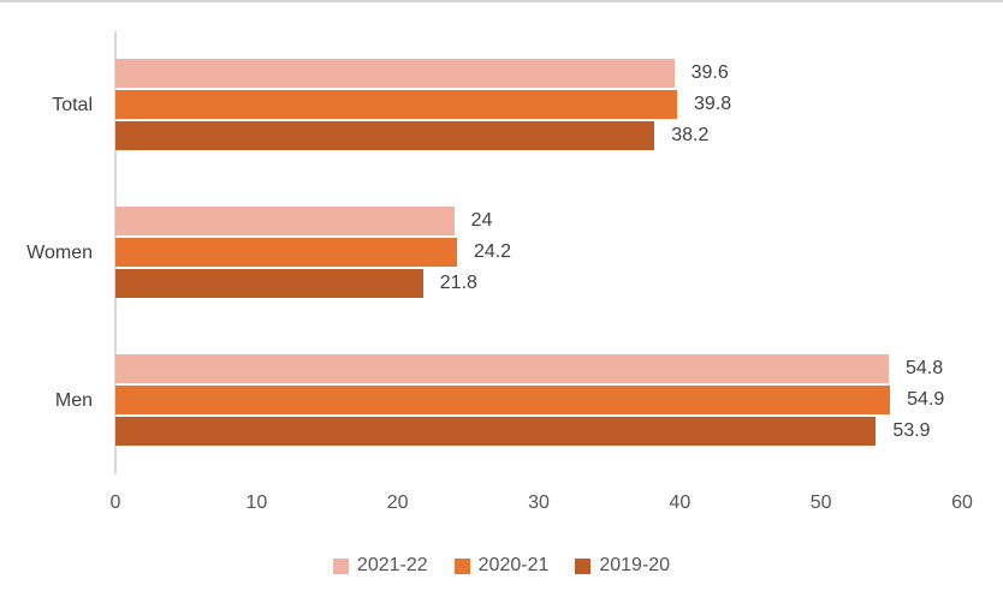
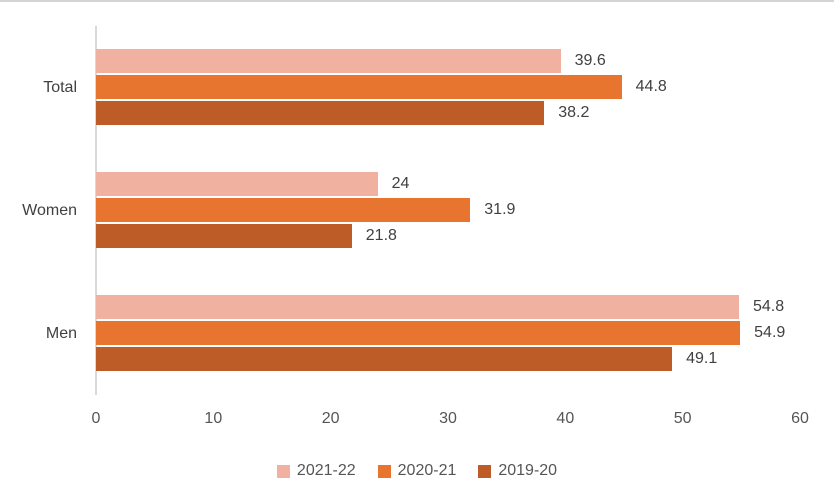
2020-21/Total: 39.8 -> 44.8
2020-21/Women: 24.2 -> 31.9
2019-20/Men: 53.9 -> 49.1
